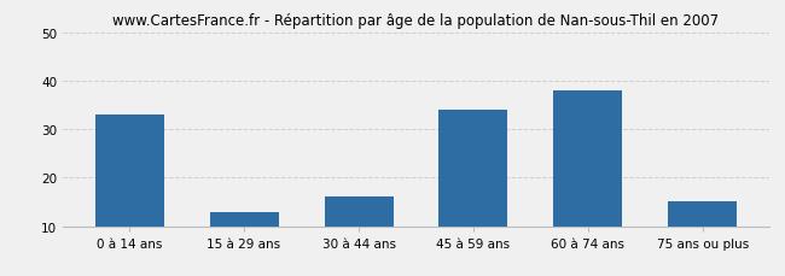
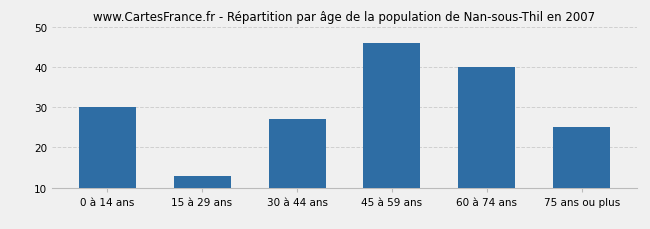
0 à 14 ans: 33 -> 30
30 à 44 ans: 16 -> 27
45 à 59 ans: 34 -> 46
60 à 74 ans: 38 -> 40
75 ans ou plus: 15 -> 25
